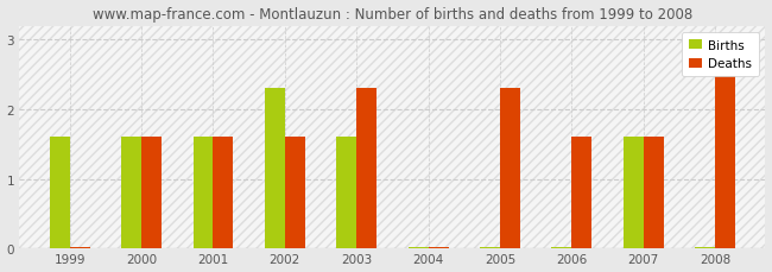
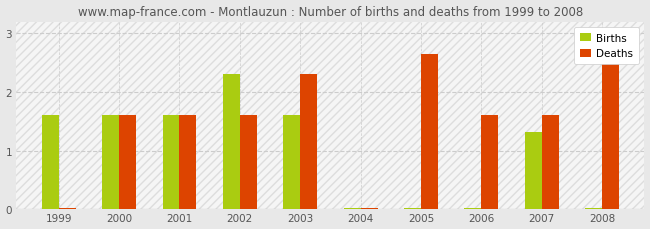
Deaths/2005: 2.30 -> 2.64
Births/2007: 1.60 -> 1.32
